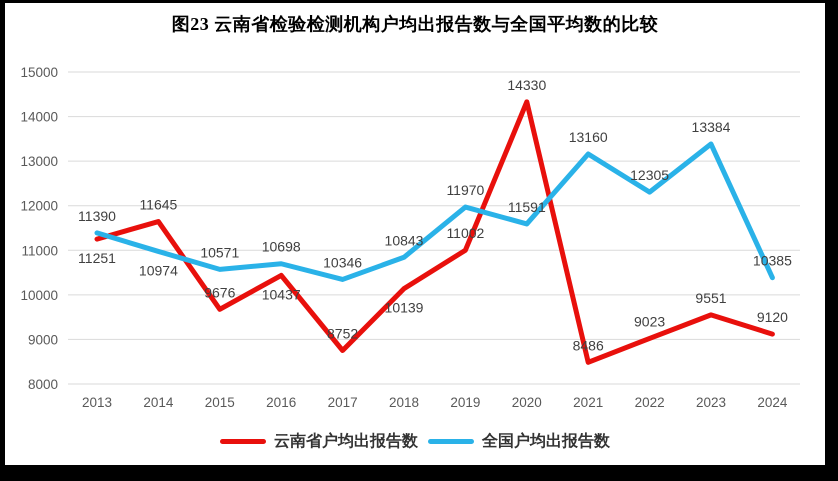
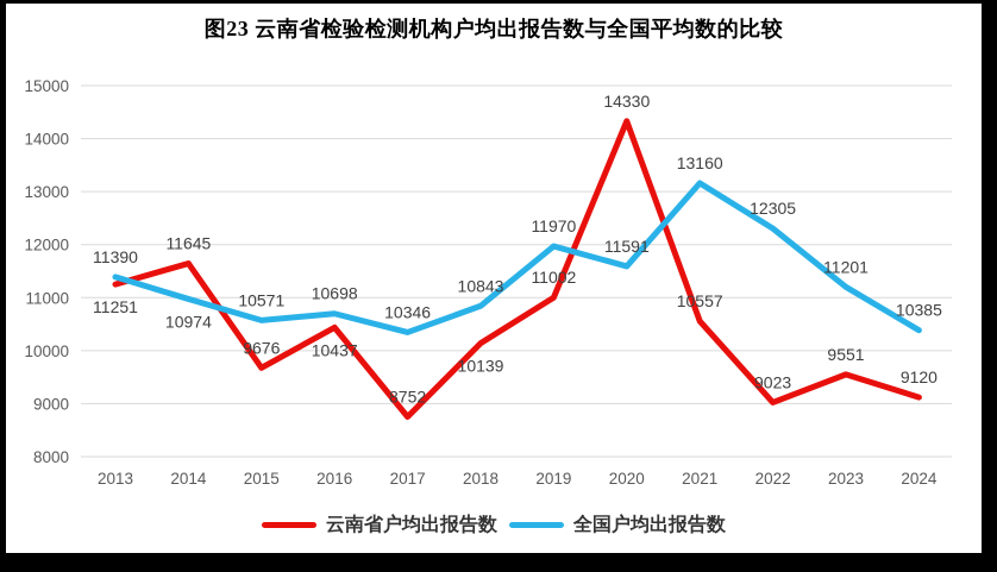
云南省户均出报告数/2021: 8486 -> 10557
全国户均出报告数/2023: 13384 -> 11201
